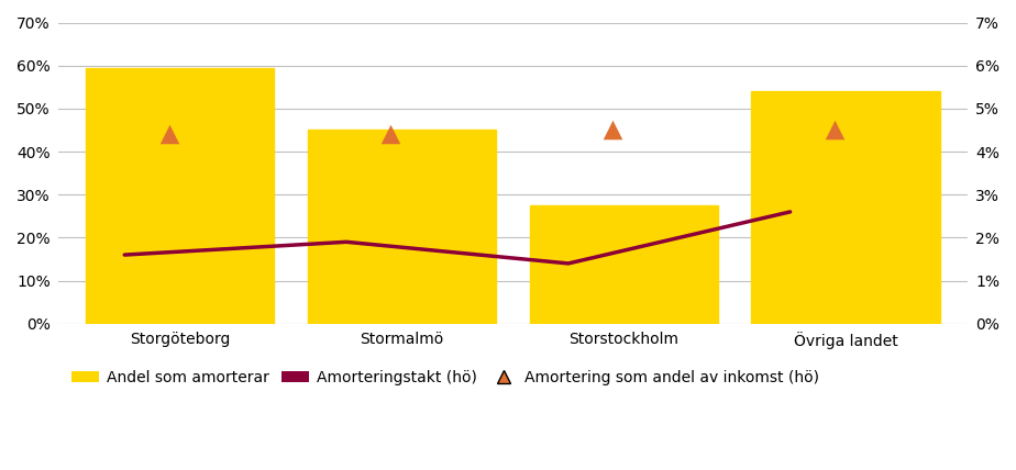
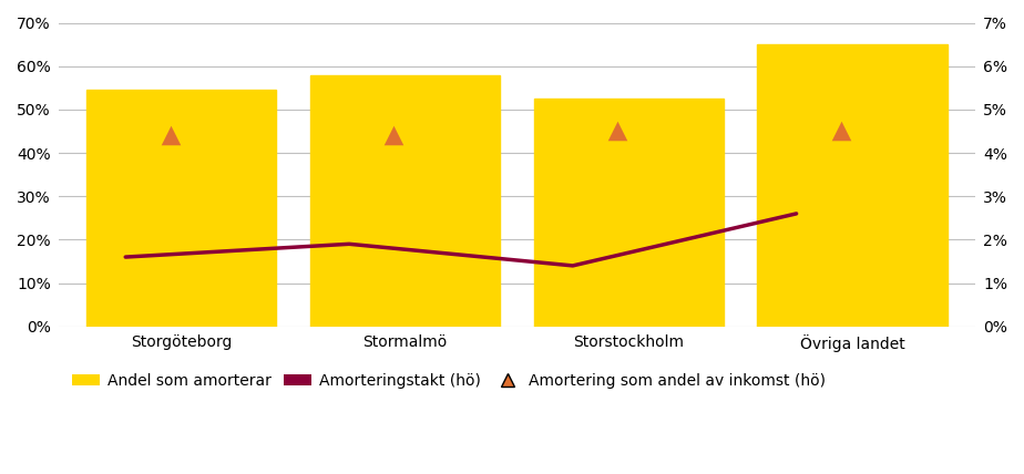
Andel som amorterar/Storgöteborg: 59.5% -> 54.5%
Andel som amorterar/Stormalmö: 45.0% -> 58.0%
Andel som amorterar/Storstockholm: 27.5% -> 52.5%
Andel som amorterar/Övriga landet: 54.0% -> 65.0%
